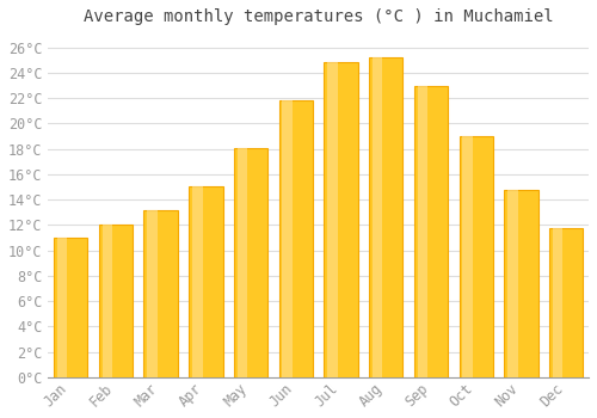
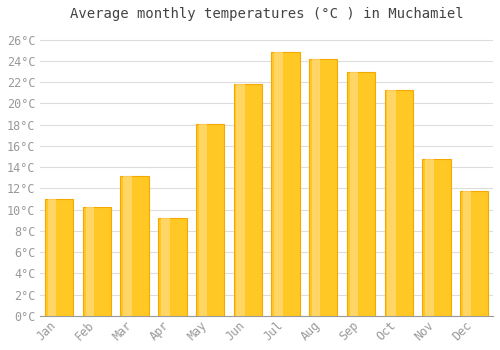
Feb: 12.0°C -> 10.3°C
Apr: 15.1°C -> 9.2°C
Aug: 25.2°C -> 24.2°C
Oct: 19.0°C -> 21.3°C
